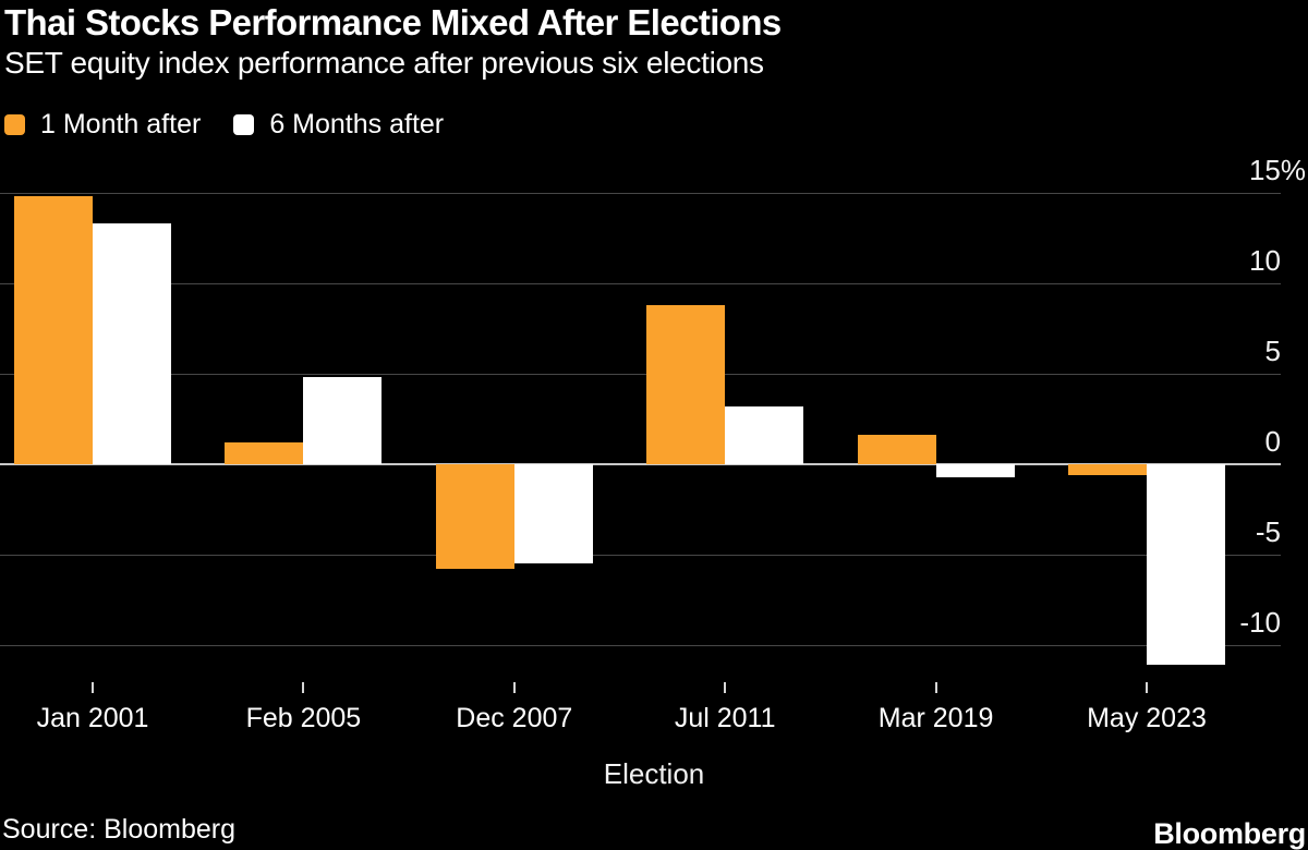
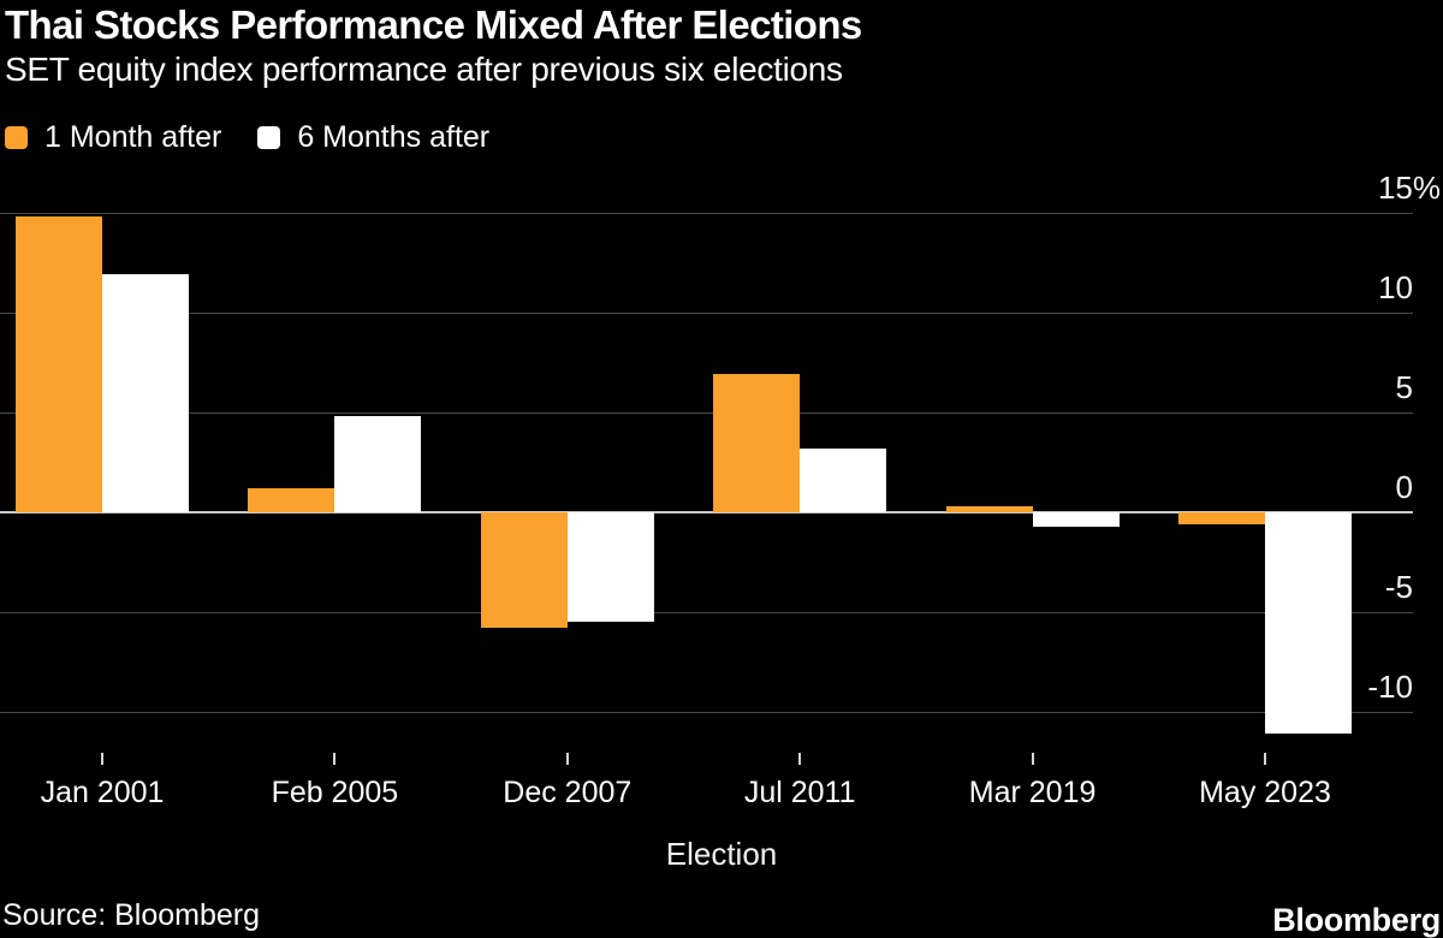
6 Months after/Jan 2001: 13.3 -> 11.9
1 Month after/Jul 2011: 8.8 -> 6.9
1 Month after/Mar 2019: 1.6 -> 0.3
